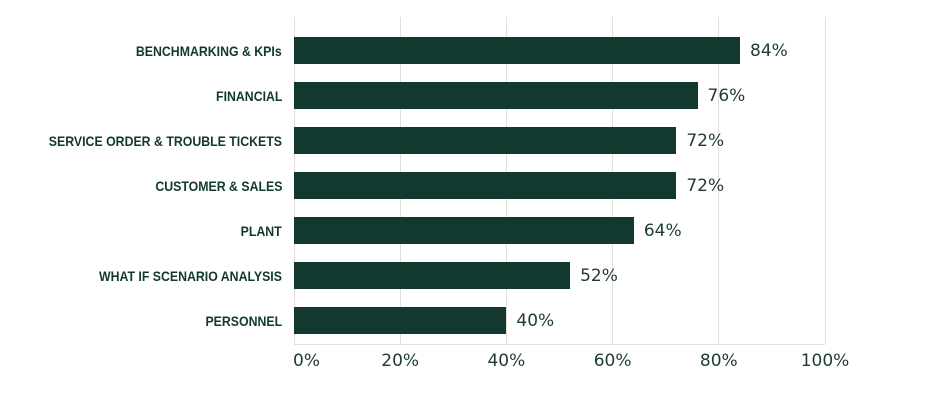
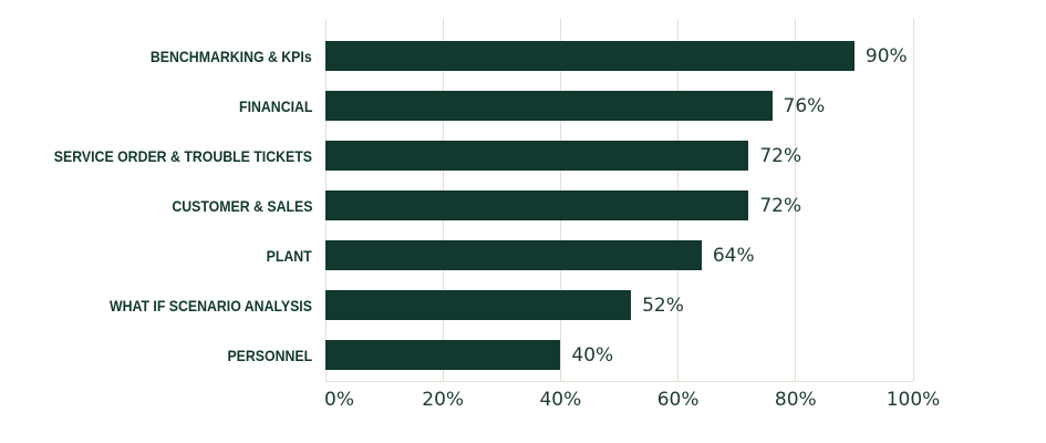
BENCHMARKING & KPIs: 84% -> 90%
